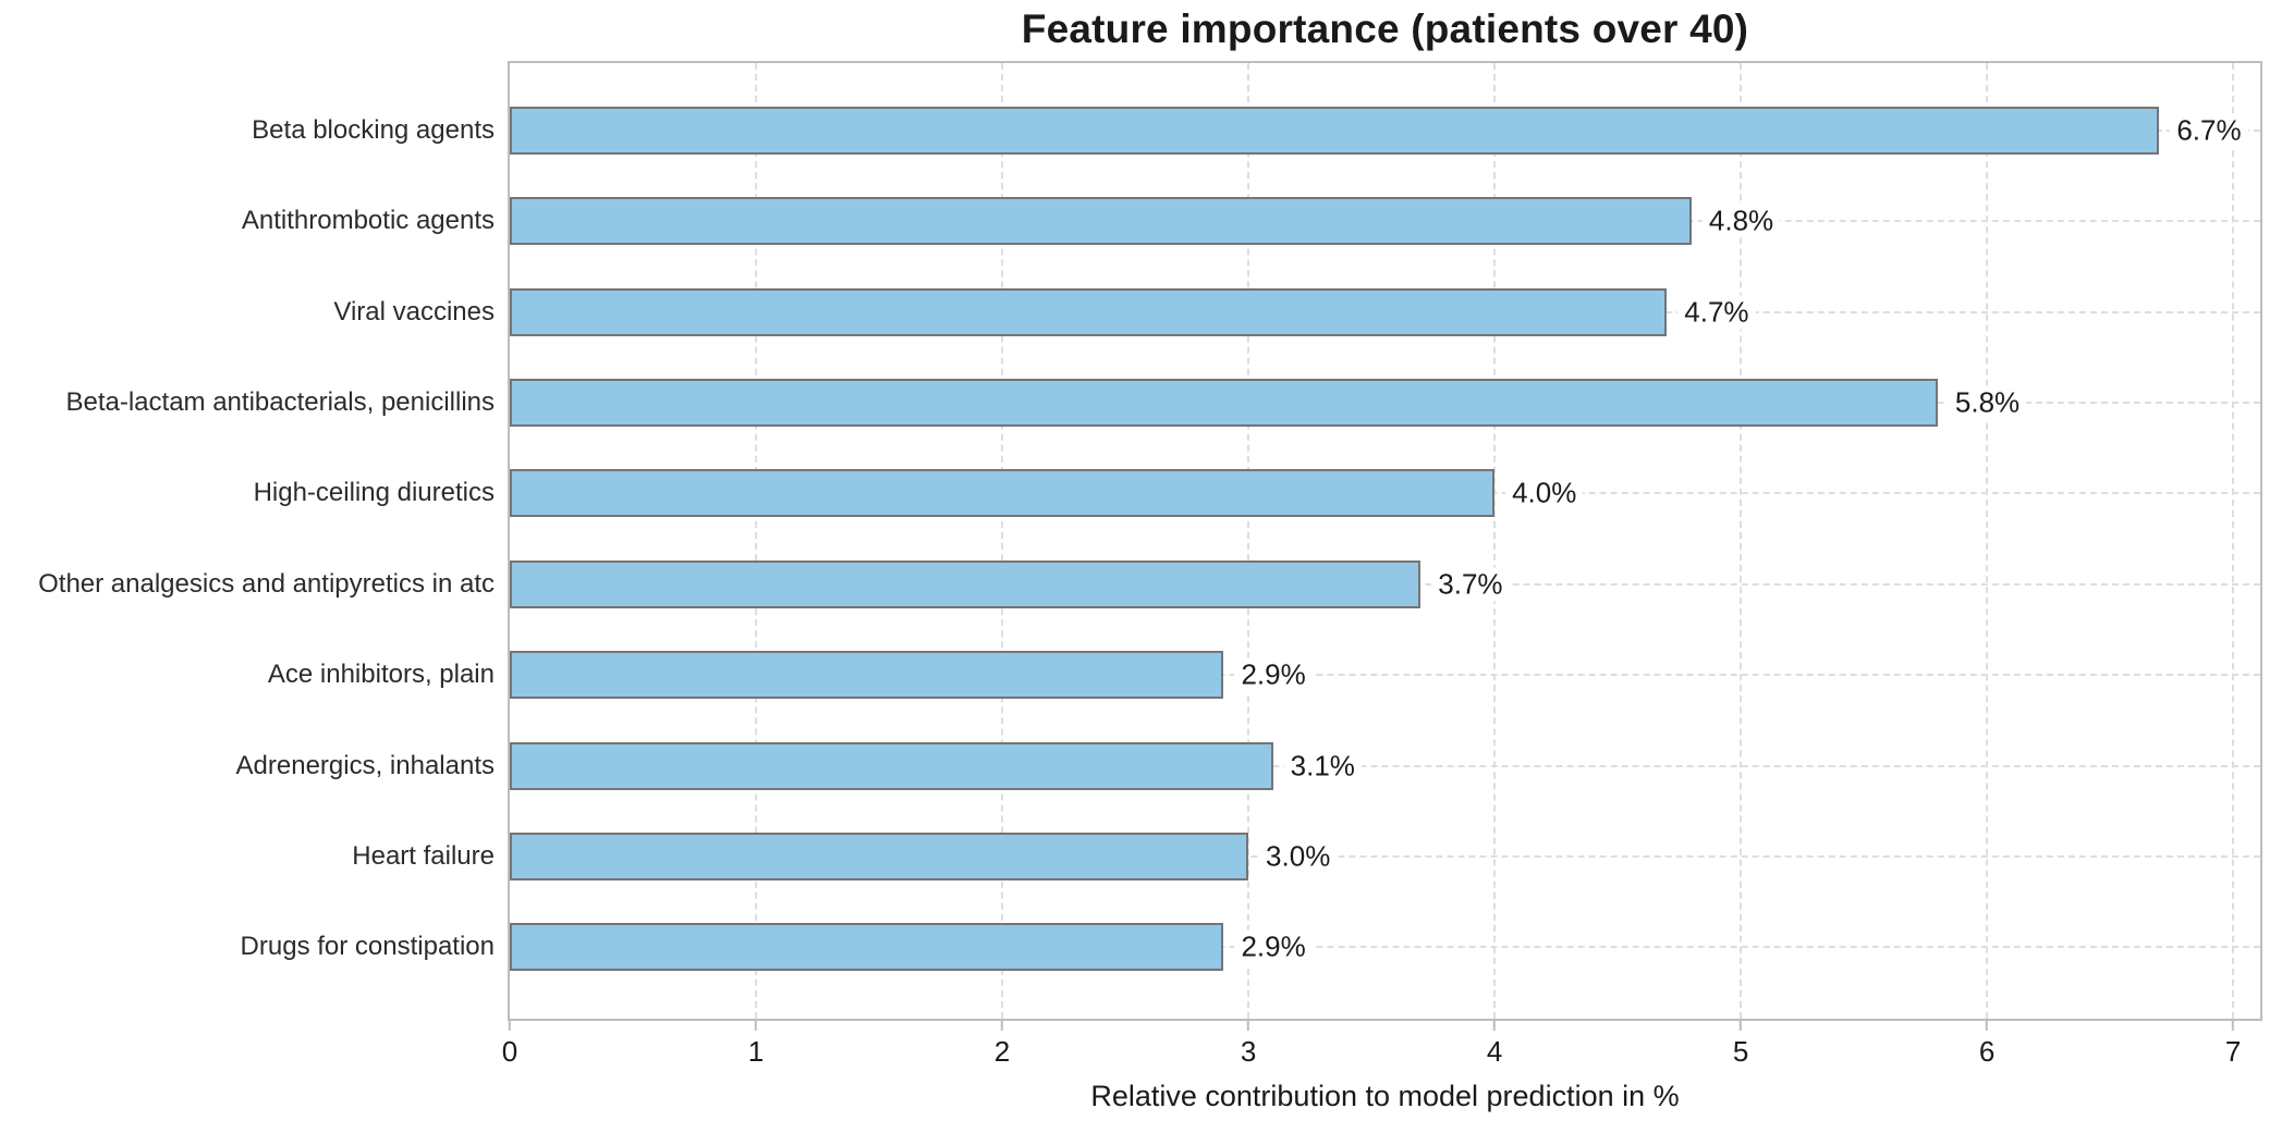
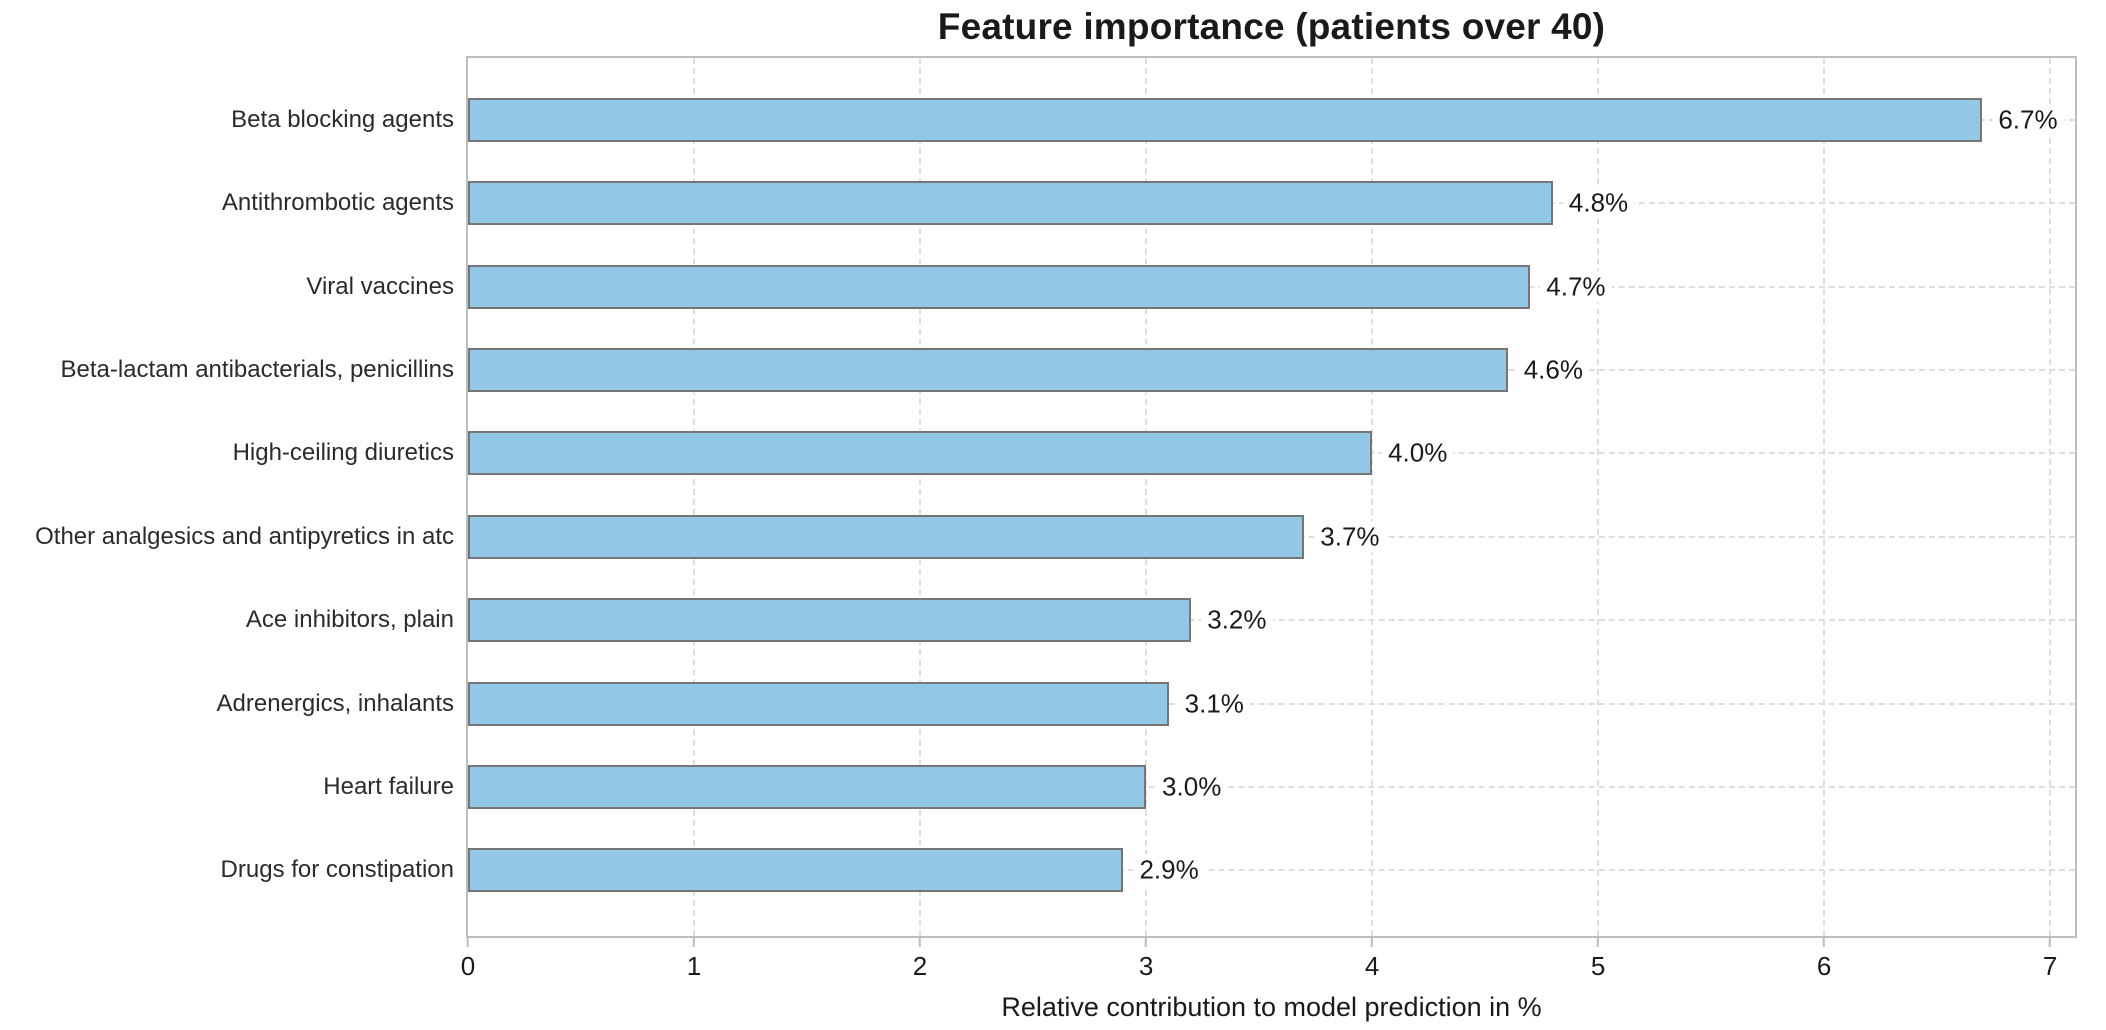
Beta-lactam antibacterials, penicillins: 5.8% -> 4.6%
Ace inhibitors, plain: 2.9% -> 3.2%
